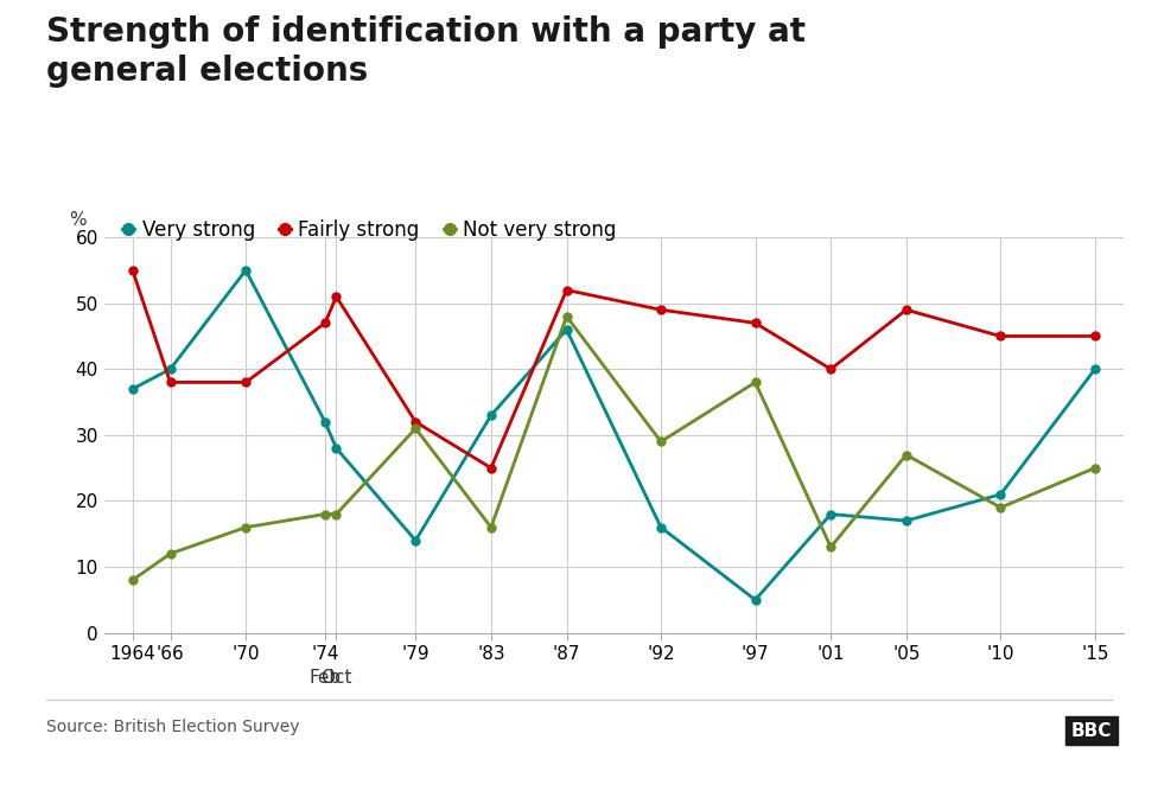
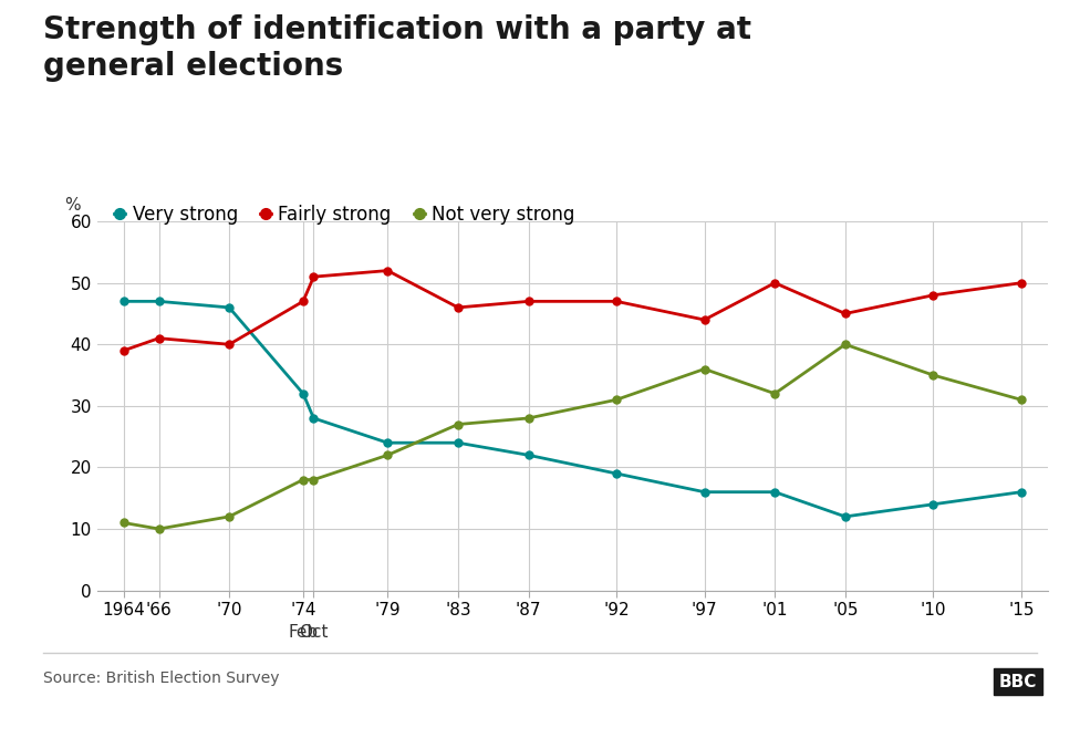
Very strong/1964: 37 -> 47
Fairly strong/1964: 55 -> 39
Not very strong/1964: 8 -> 11
Very strong/'66: 40 -> 47
Fairly strong/'66: 38 -> 41
Not very strong/'66: 12 -> 10
Very strong/'70: 55 -> 46
Fairly strong/'70: 38 -> 40
Not very strong/'70: 16 -> 12
Very strong/'79: 14 -> 24
Fairly strong/'79: 32 -> 52
Not very strong/'79: 31 -> 22
Very strong/'83: 33 -> 24
Fairly strong/'83: 25 -> 46
Not very strong/'83: 16 -> 27
Very strong/'87: 46 -> 22
Fairly strong/'87: 52 -> 47
Not very strong/'87: 48 -> 28
Very strong/'92: 16 -> 19
Fairly strong/'92: 49 -> 47
Not very strong/'92: 29 -> 31
Very strong/'97: 5 -> 16
Fairly strong/'97: 47 -> 44
Not very strong/'97: 38 -> 36
Very strong/'01: 18 -> 16
Fairly strong/'01: 40 -> 50
Not very strong/'01: 13 -> 32
Very strong/'05: 17 -> 12
Fairly strong/'05: 49 -> 45
Not very strong/'05: 27 -> 40
Very strong/'10: 21 -> 14
Fairly strong/'10: 45 -> 48
Not very strong/'10: 19 -> 35
Very strong/'15: 40 -> 16
Fairly strong/'15: 45 -> 50
Not very strong/'15: 25 -> 31
